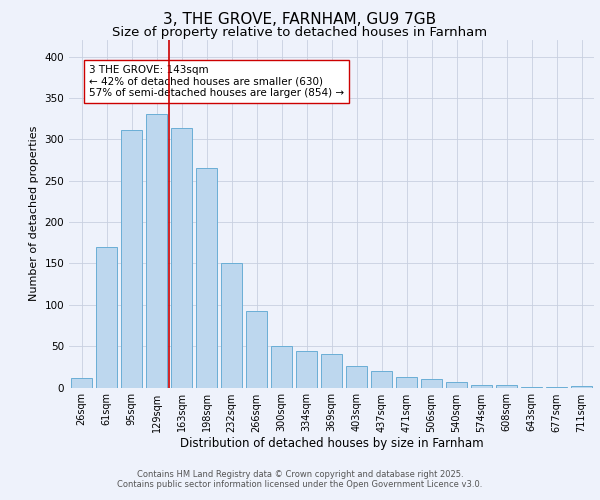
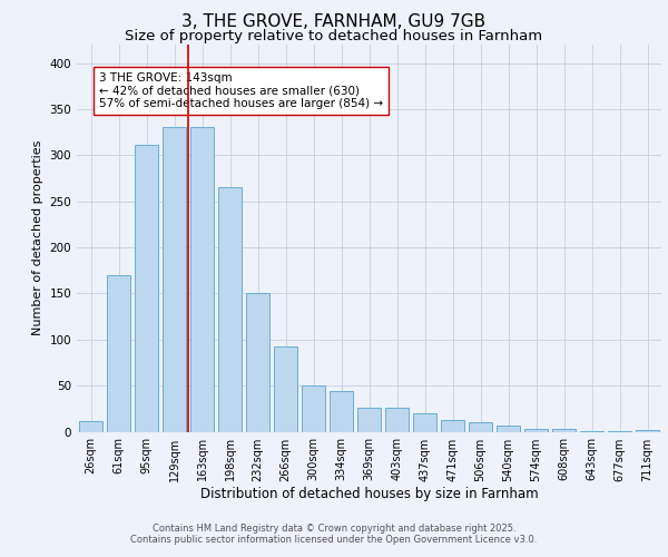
163sqm: 314 -> 331
369sqm: 40 -> 26
